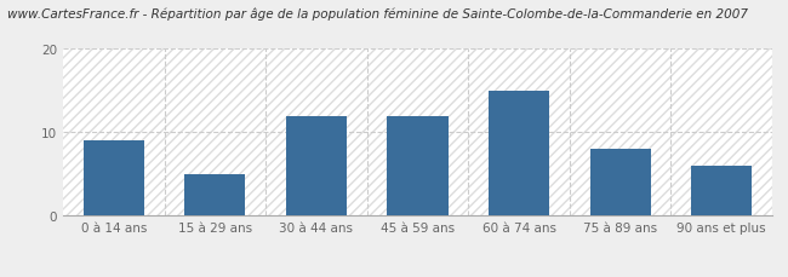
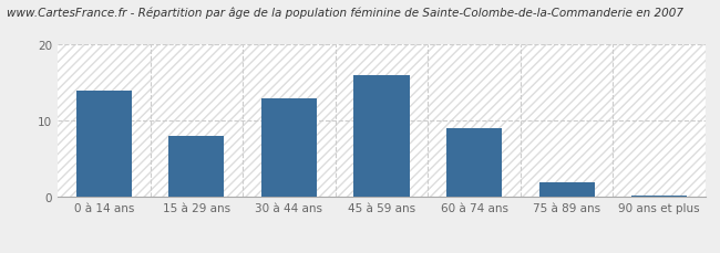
0 à 14 ans: 9.0 -> 14.0
15 à 29 ans: 5.0 -> 8.0
30 à 44 ans: 12.0 -> 13.0
45 à 59 ans: 12.0 -> 16.0
60 à 74 ans: 15.0 -> 9.0
75 à 89 ans: 8.0 -> 2.0
90 ans et plus: 6.0 -> 0.2
